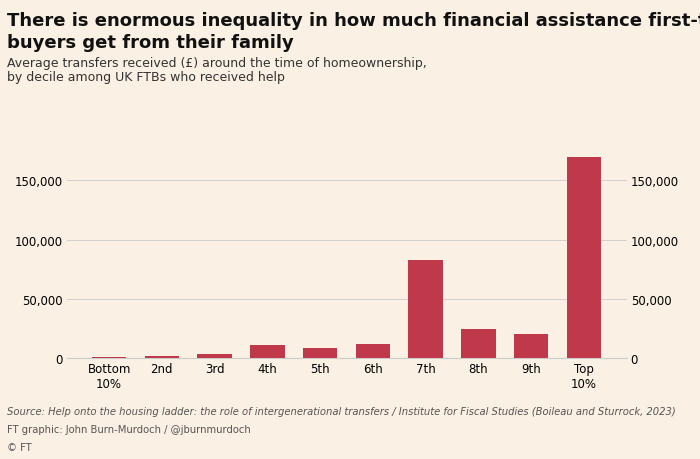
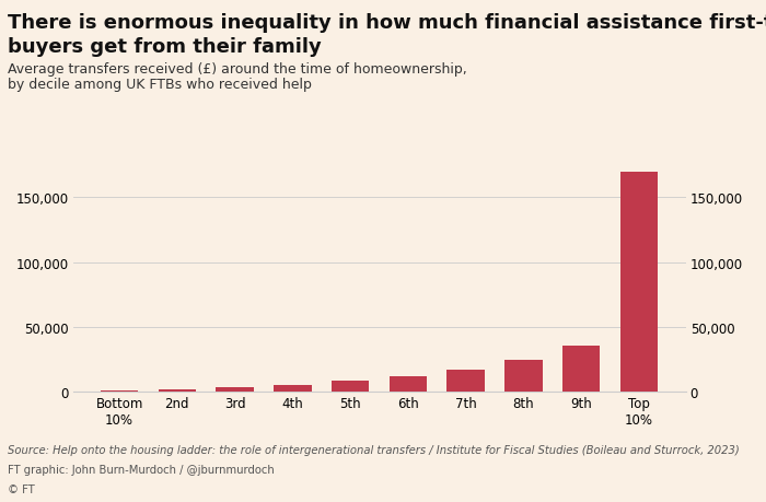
4th: 11,000 -> 5,000
7th: 83,000 -> 17,000
9th: 20,000 -> 35,000
